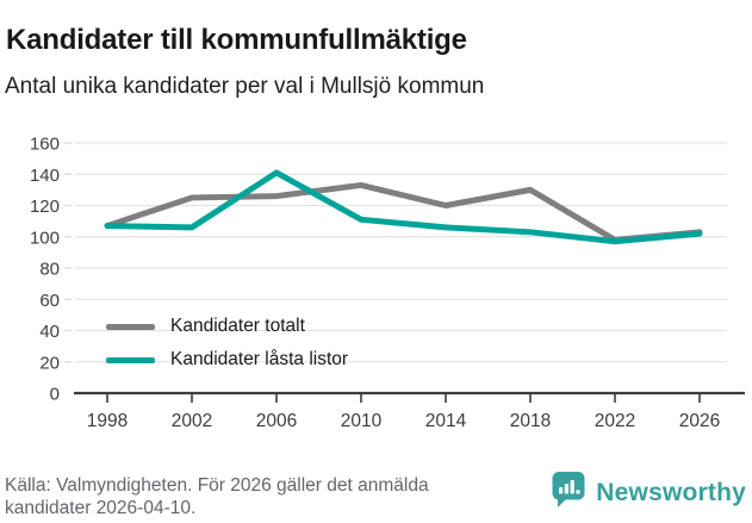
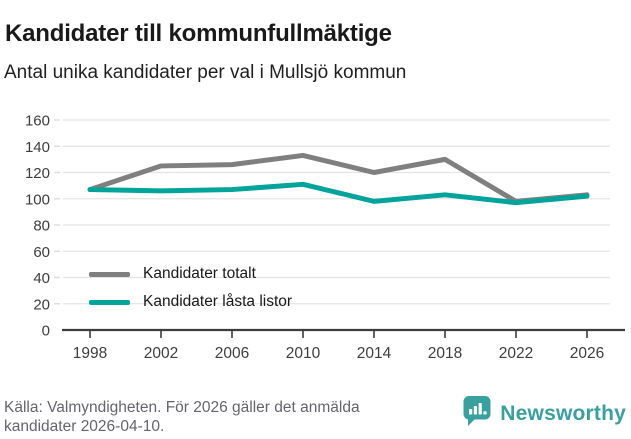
Kandidater låsta listor/2006: 141 -> 107
Kandidater låsta listor/2014: 106 -> 98
